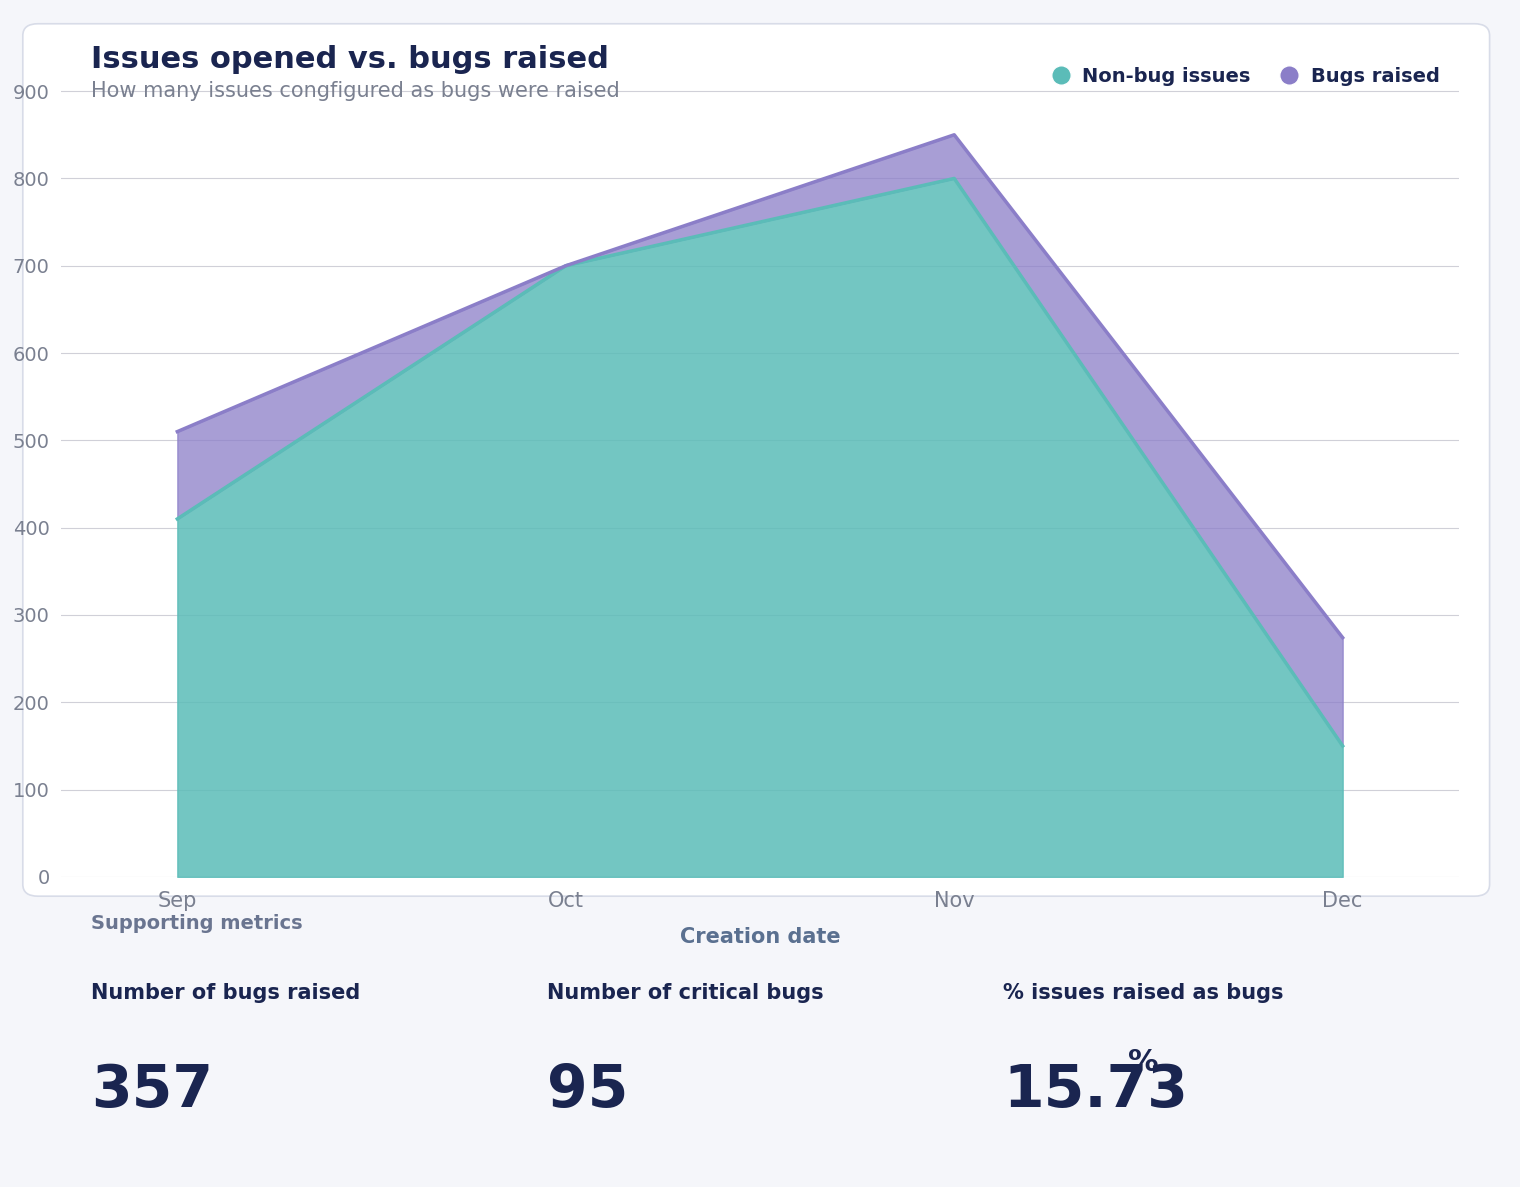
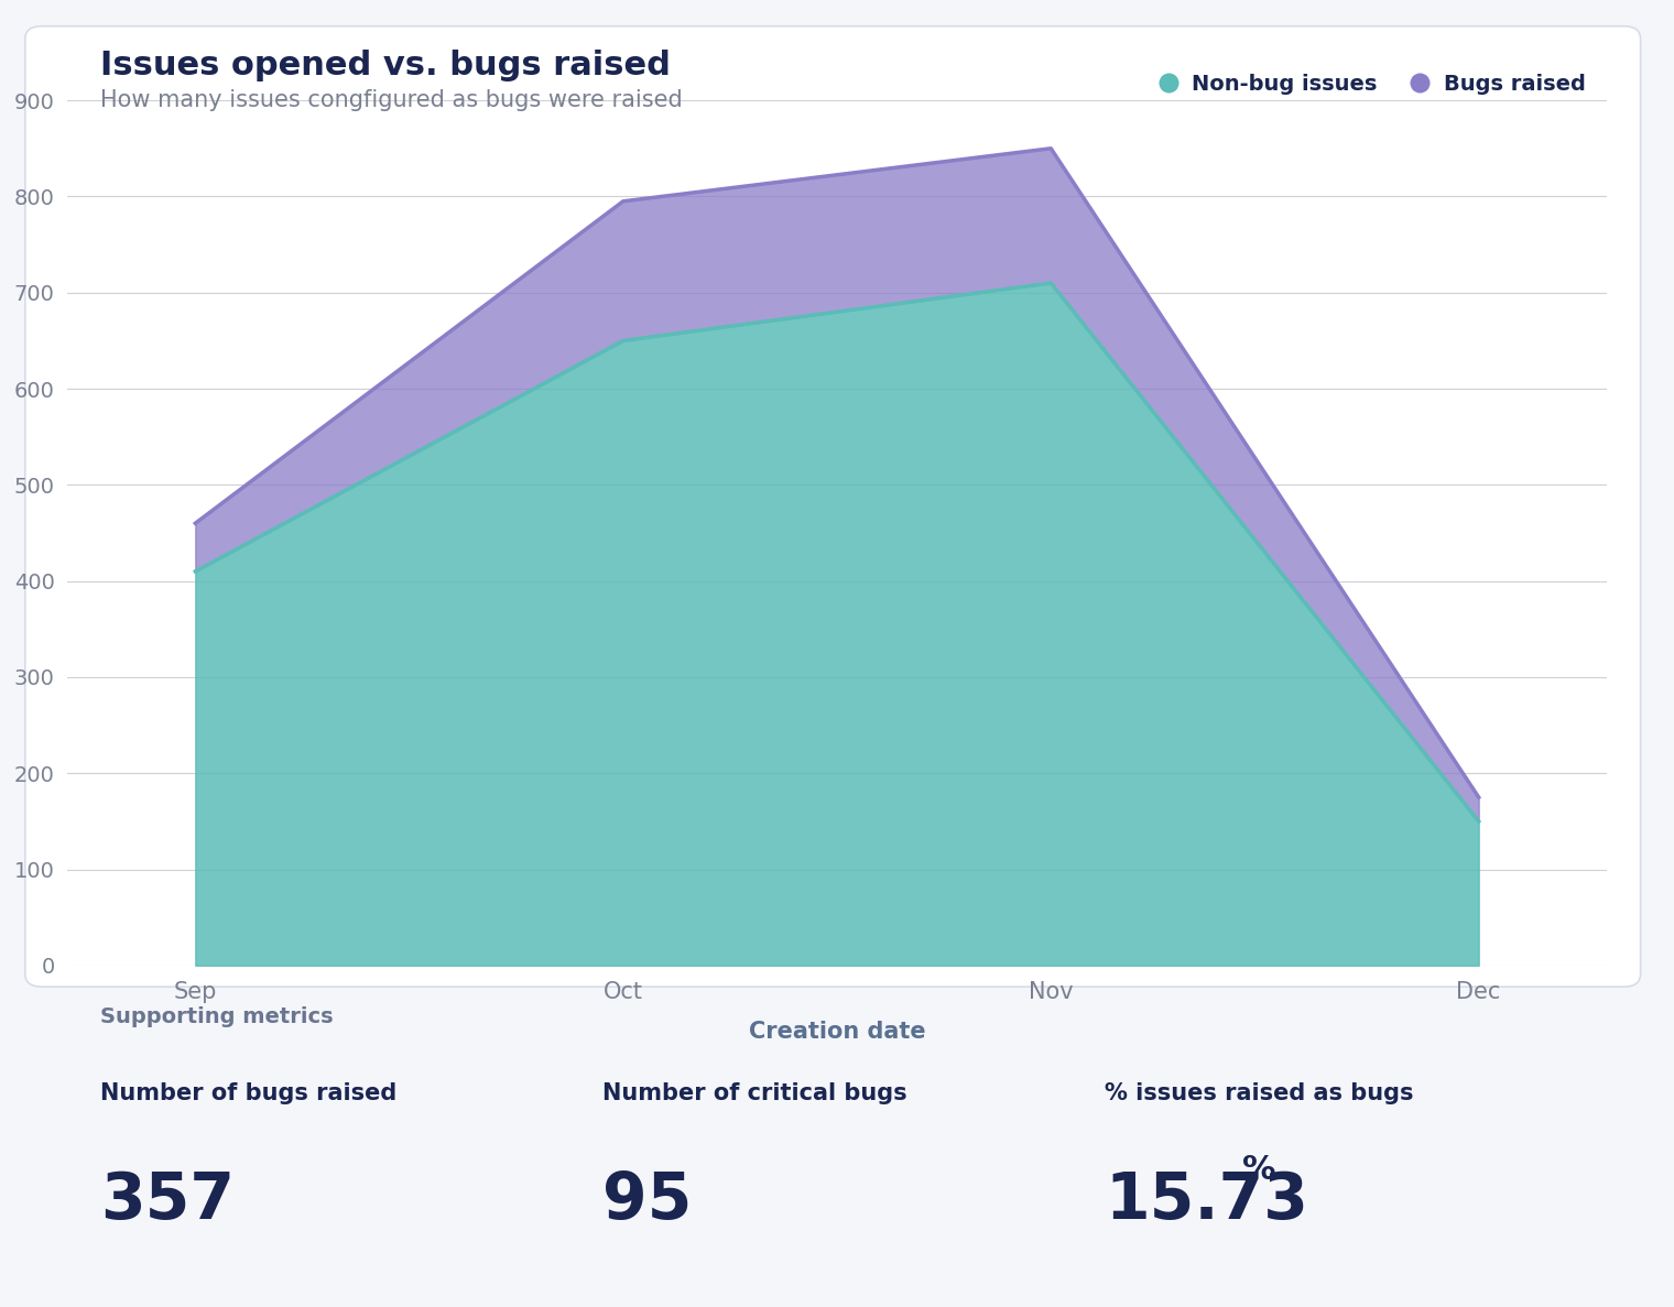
Bugs raised/Sep: 510 -> 460
Non-bug issues/Oct: 700 -> 650
Bugs raised/Oct: 700 -> 795
Non-bug issues/Nov: 800 -> 710
Bugs raised/Dec: 274 -> 175
